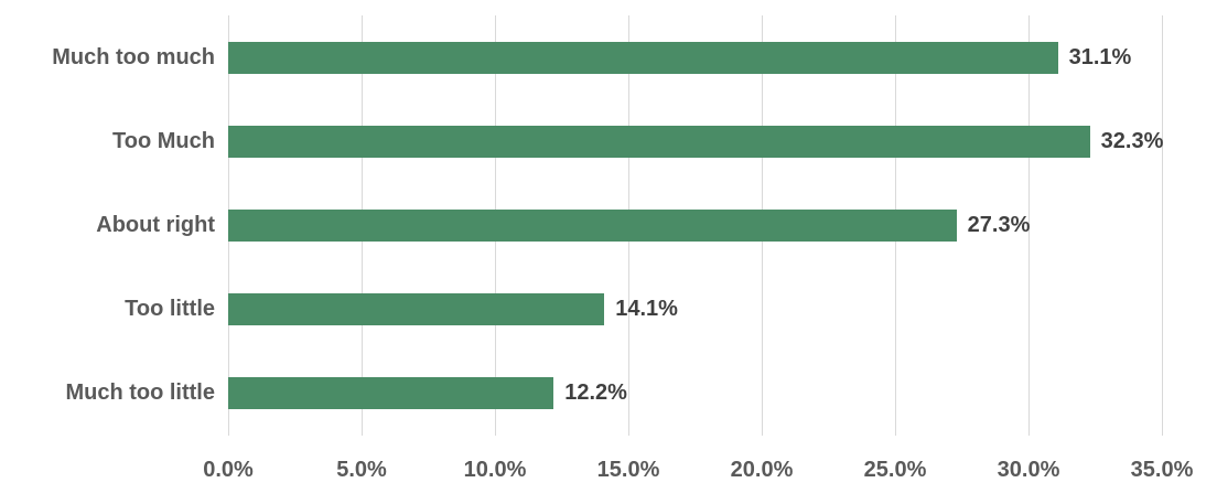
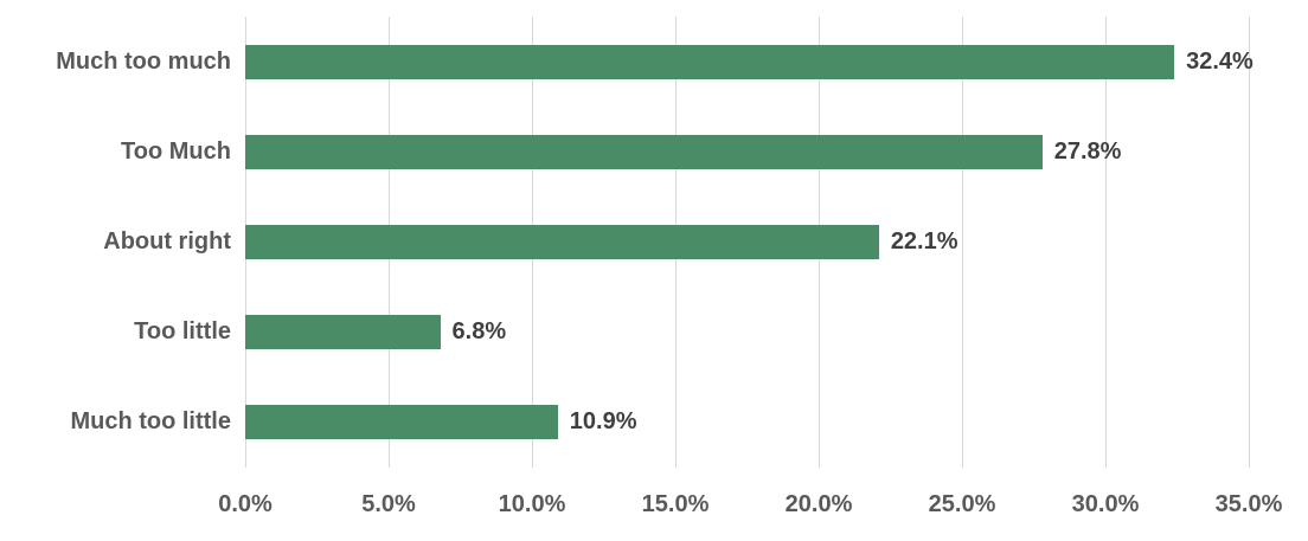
Much too much: 31.1% -> 32.4%
Too Much: 32.3% -> 27.8%
About right: 27.3% -> 22.1%
Too little: 14.1% -> 6.8%
Much too little: 12.2% -> 10.9%
